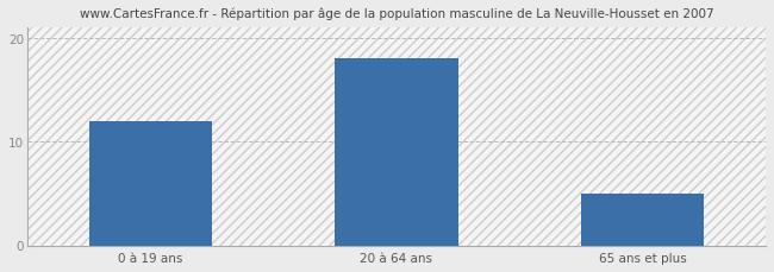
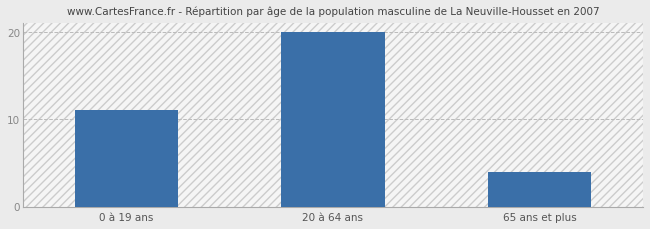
0 à 19 ans: 12 -> 11
20 à 64 ans: 18 -> 20
65 ans et plus: 5 -> 4
